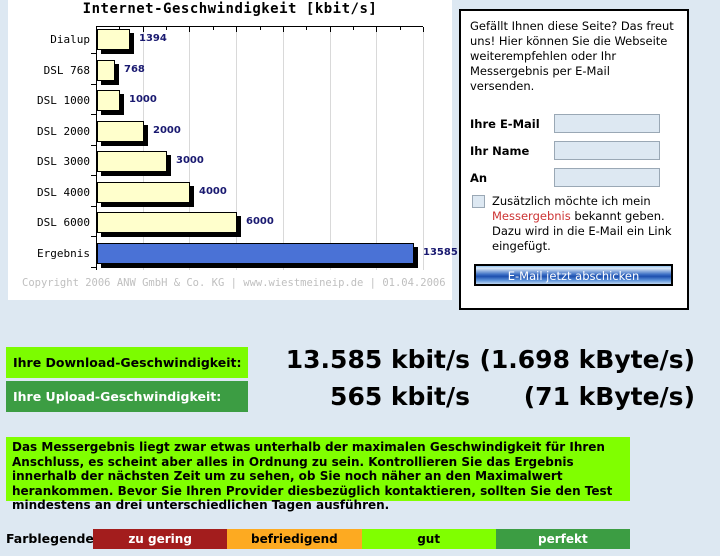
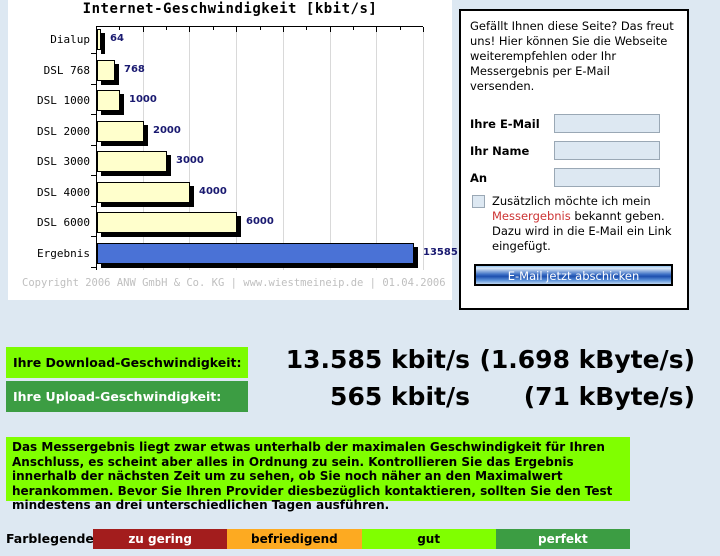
Dialup: 1394 -> 64
